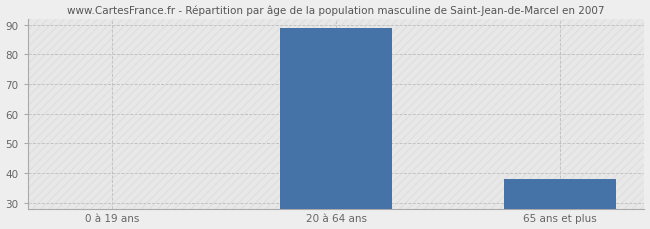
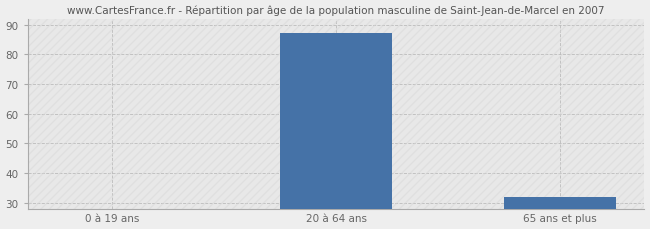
20 à 64 ans: 89 -> 87
65 ans et plus: 38 -> 32
